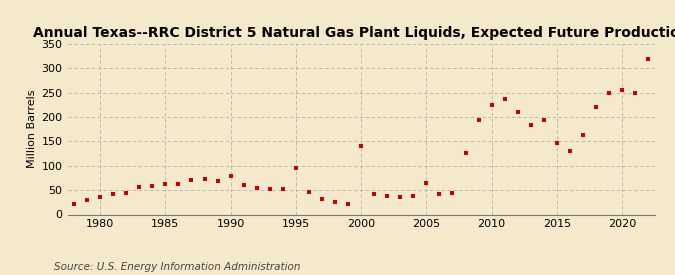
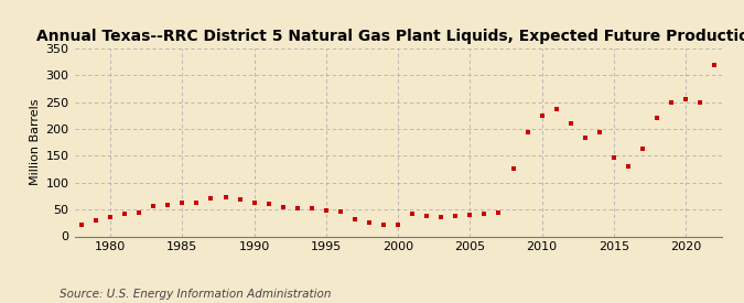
1990: 80 -> 63
1995: 95 -> 48
2000: 140 -> 22
2005: 65 -> 40
